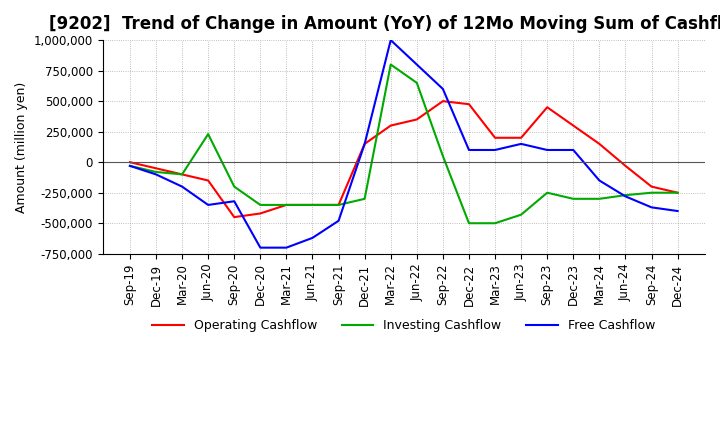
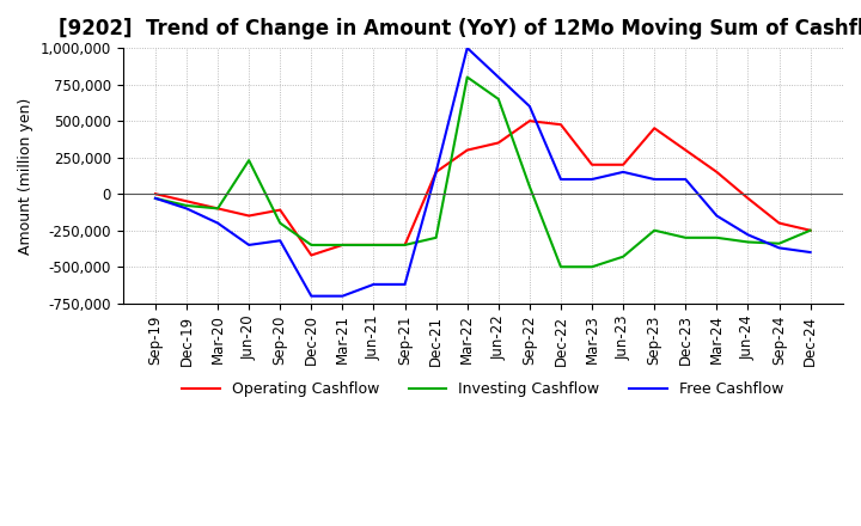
Operating Cashflow/Sep-20: -450,000 -> -110,000
Free Cashflow/Sep-21: -480,000 -> -620,000
Investing Cashflow/Jun-24: -270,000 -> -330,000
Investing Cashflow/Sep-24: -250,000 -> -340,000
